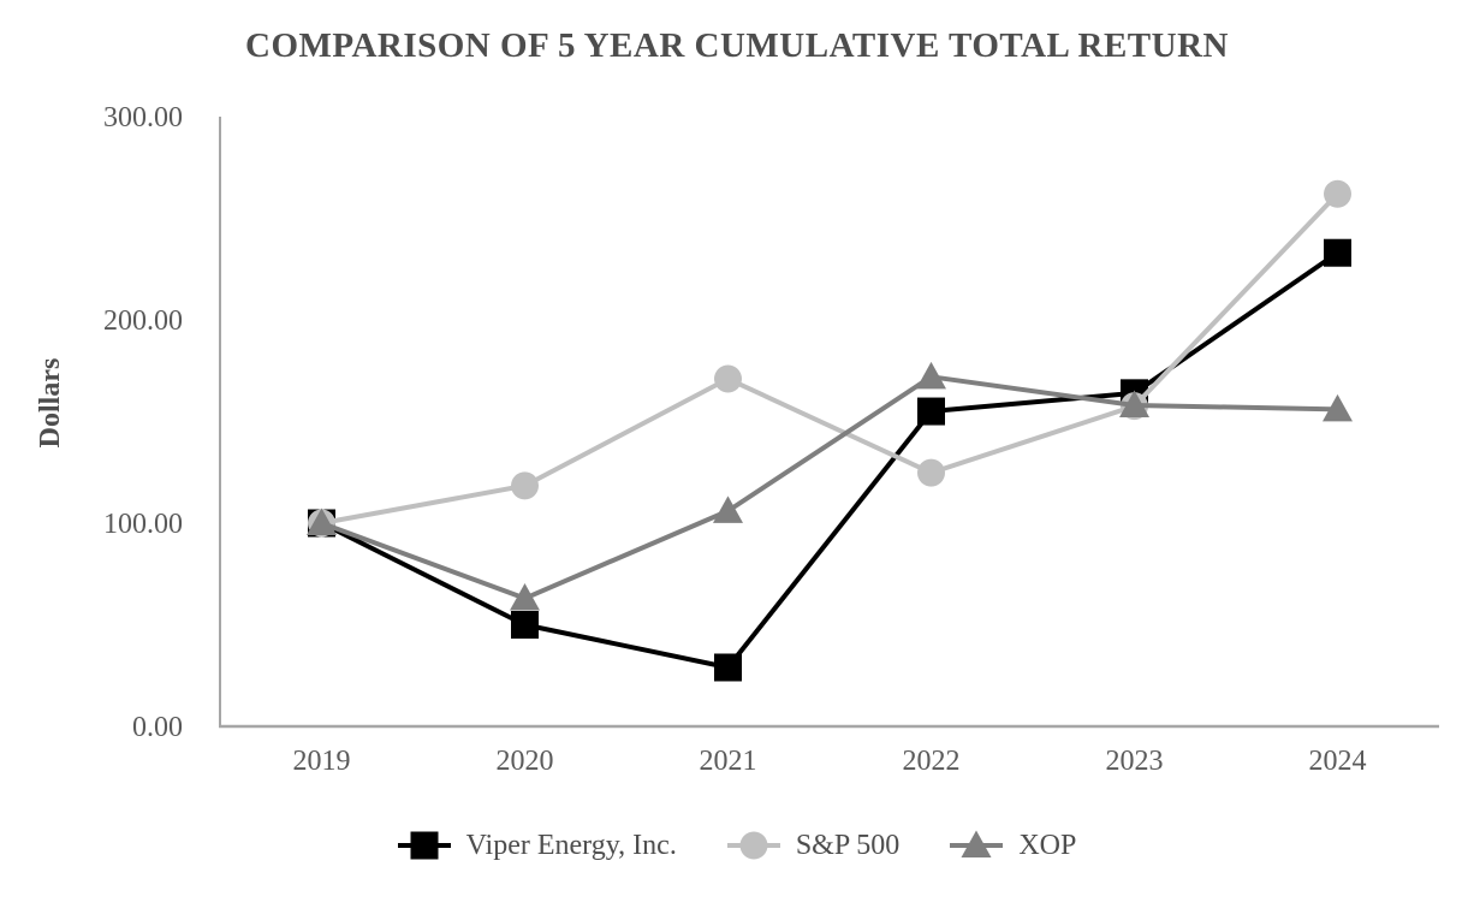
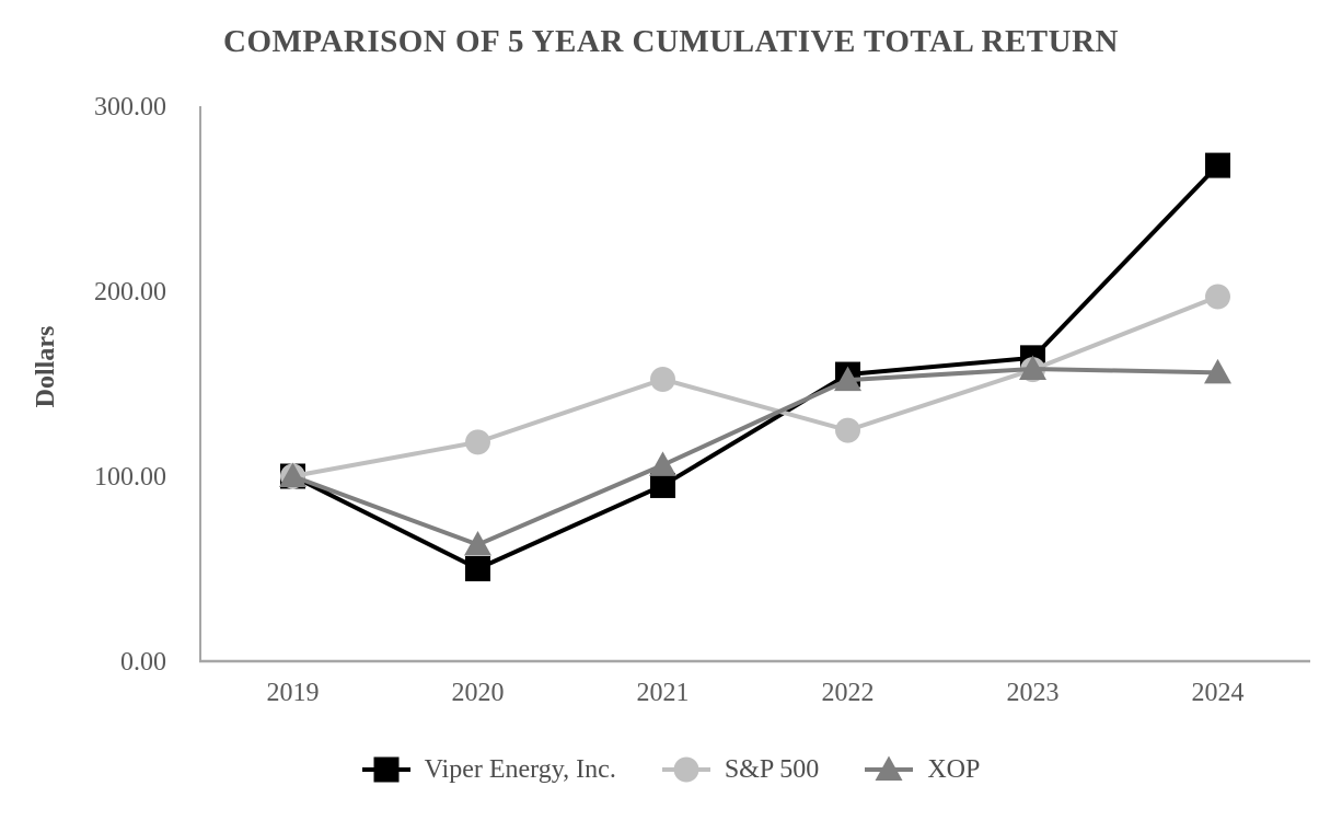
Viper Energy, Inc./2021: 29 -> 95
S&P 500/2021: 171 -> 152
XOP/2022: 172 -> 152
Viper Energy, Inc./2024: 233 -> 268
S&P 500/2024: 262 -> 197
